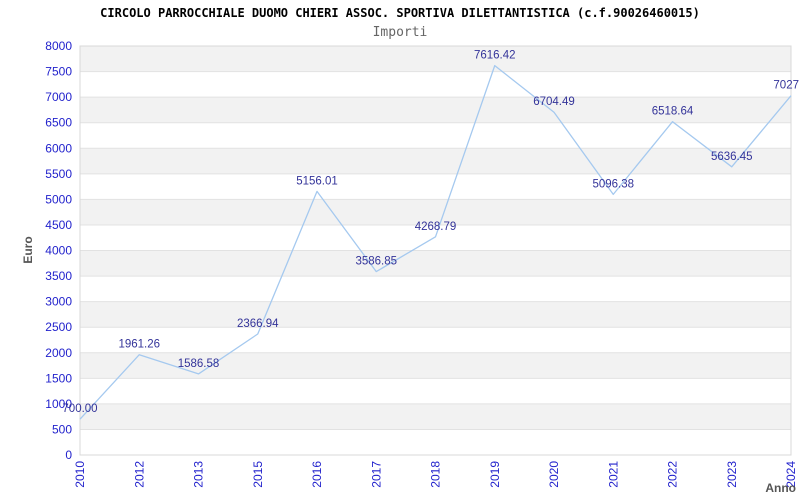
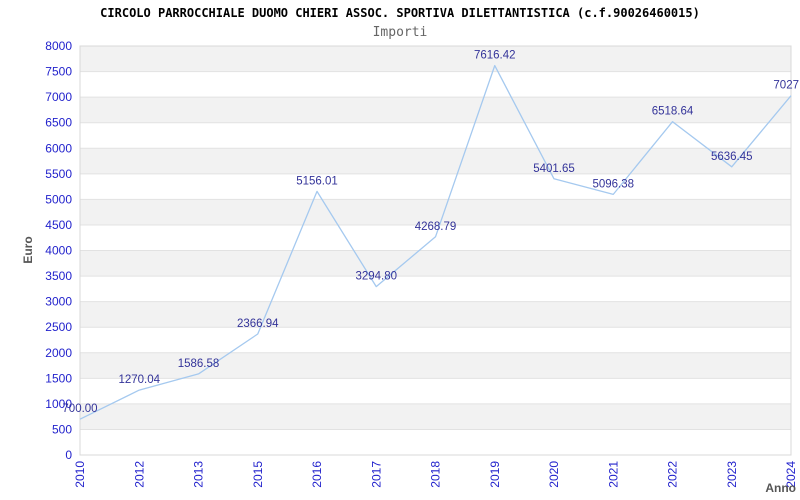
2012: 1961.26 -> 1270.04
2017: 3586.85 -> 3294.80
2020: 6704.49 -> 5401.65
